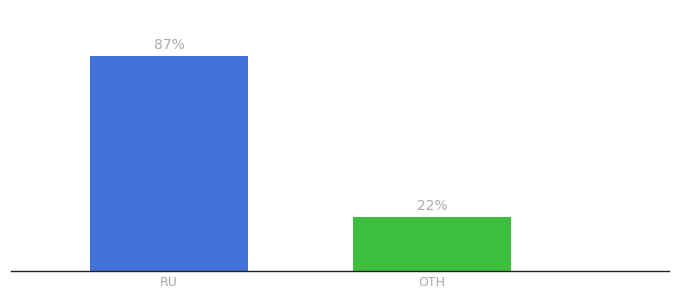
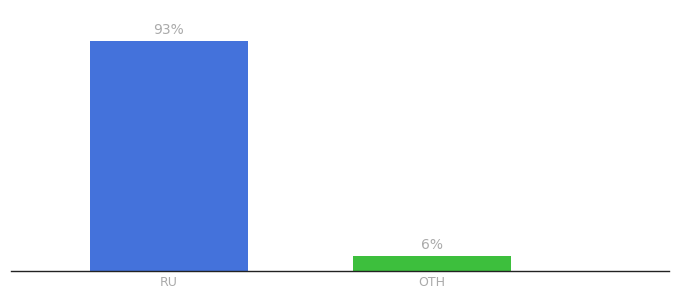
RU: 87% -> 93%
OTH: 22% -> 6%
